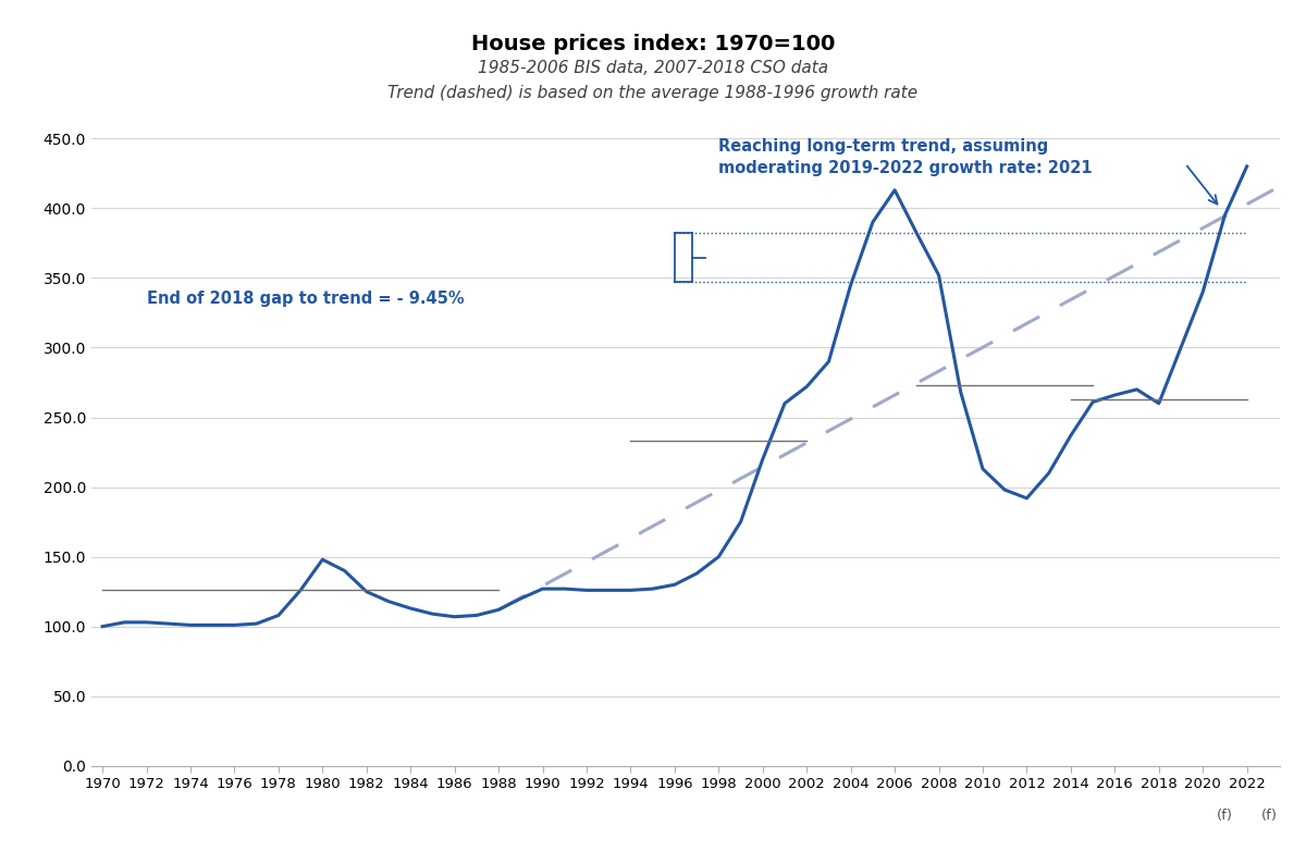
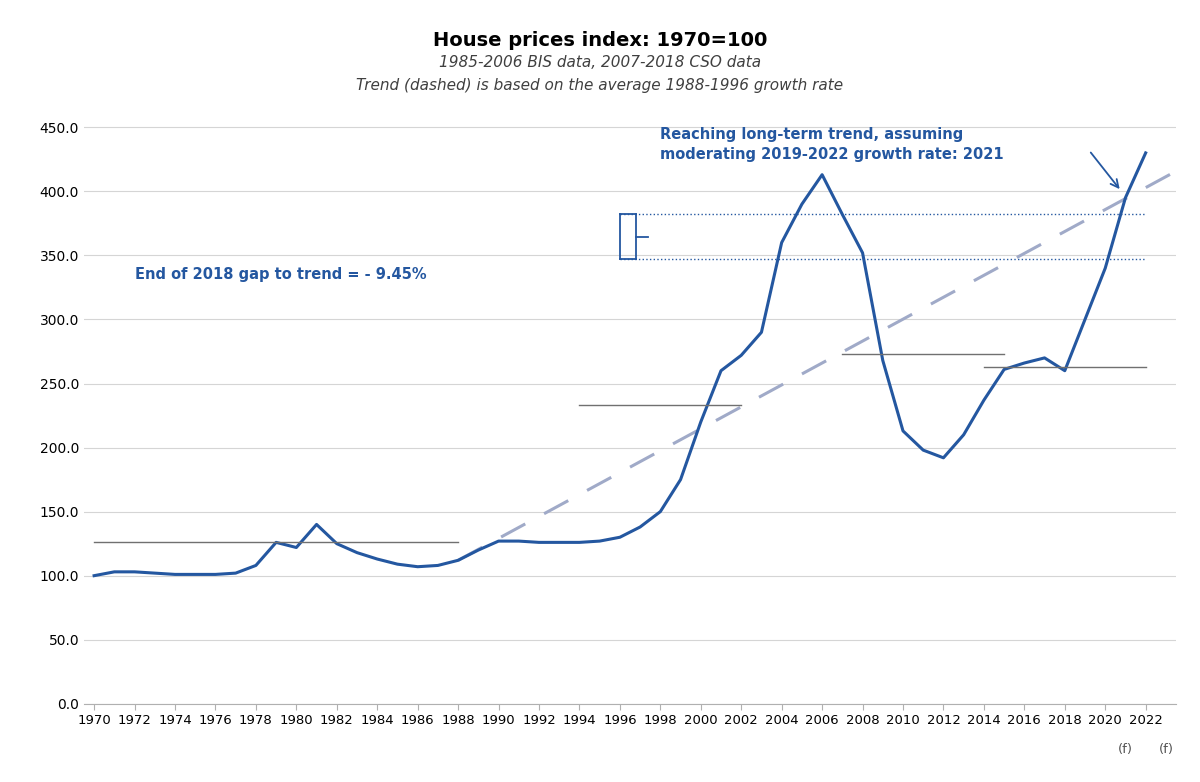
1980: 148 -> 122
2004: 345 -> 360
